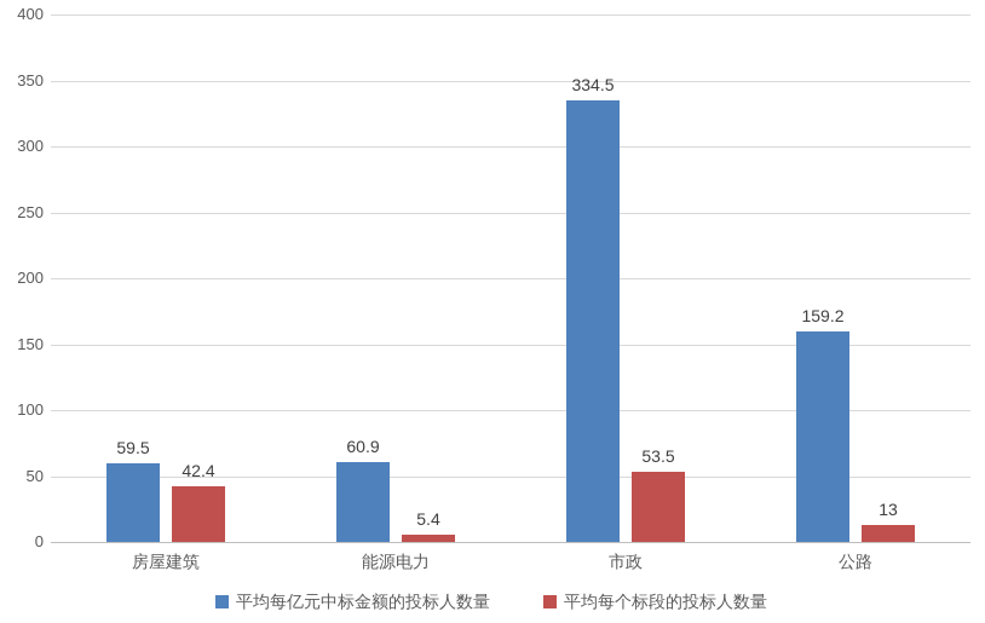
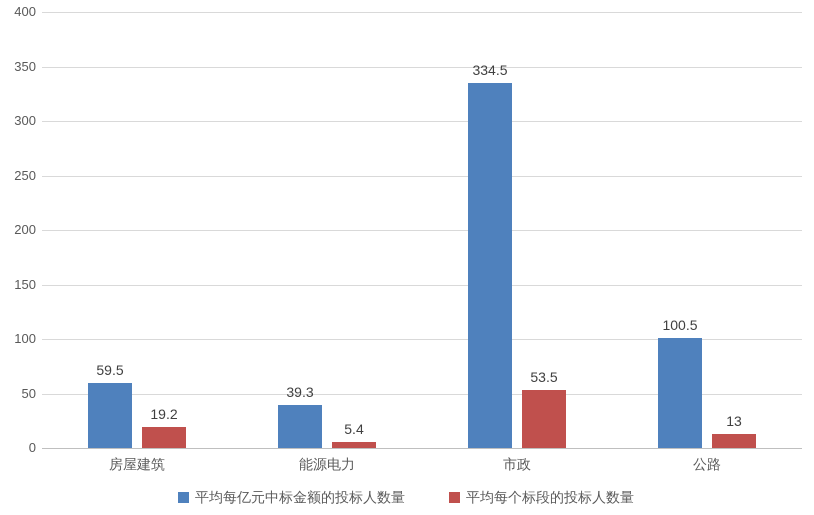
平均每个标段的投标人数量/房屋建筑: 42.4 -> 19.2
平均每亿元中标金额的投标人数量/能源电力: 60.9 -> 39.3
平均每亿元中标金额的投标人数量/公路: 159.2 -> 100.5
